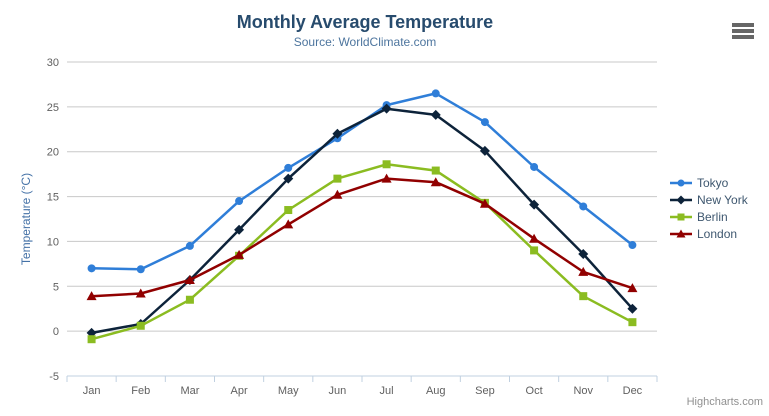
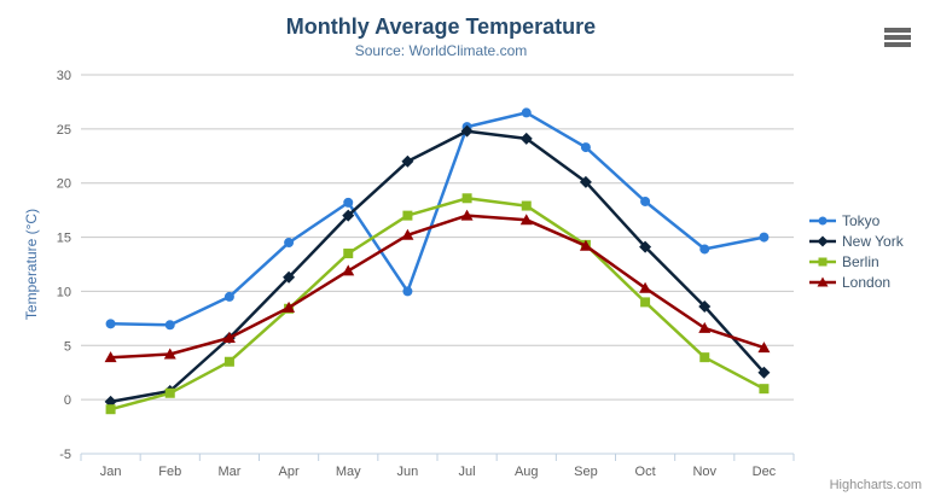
Tokyo/Jun: 22 -> 10
Tokyo/Dec: 10 -> 15
